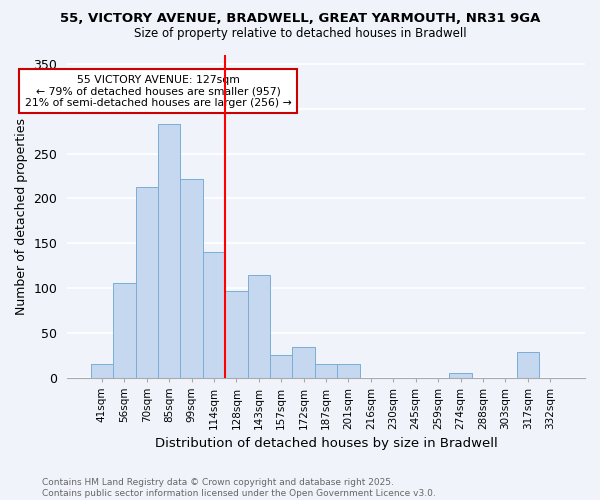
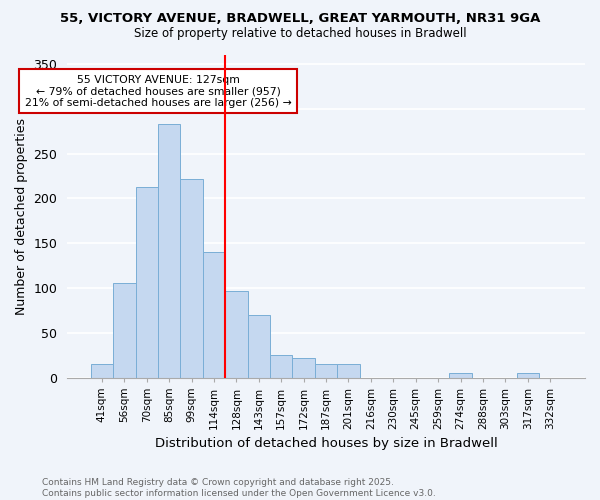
143sqm: 114 -> 70
172sqm: 34 -> 22
317sqm: 28 -> 5
